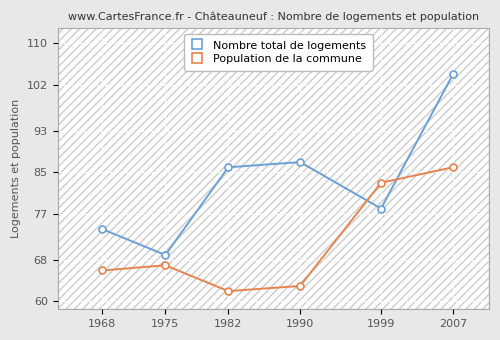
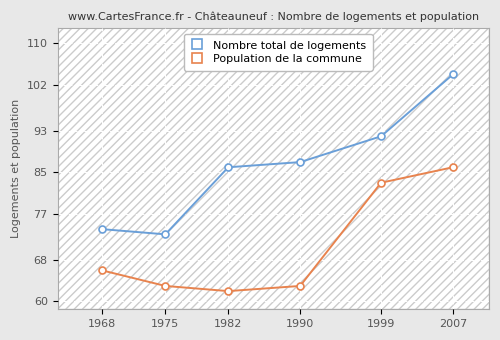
Nombre total de logements/1975: 69 -> 73
Population de la commune/1975: 67 -> 63
Nombre total de logements/1999: 78 -> 92
